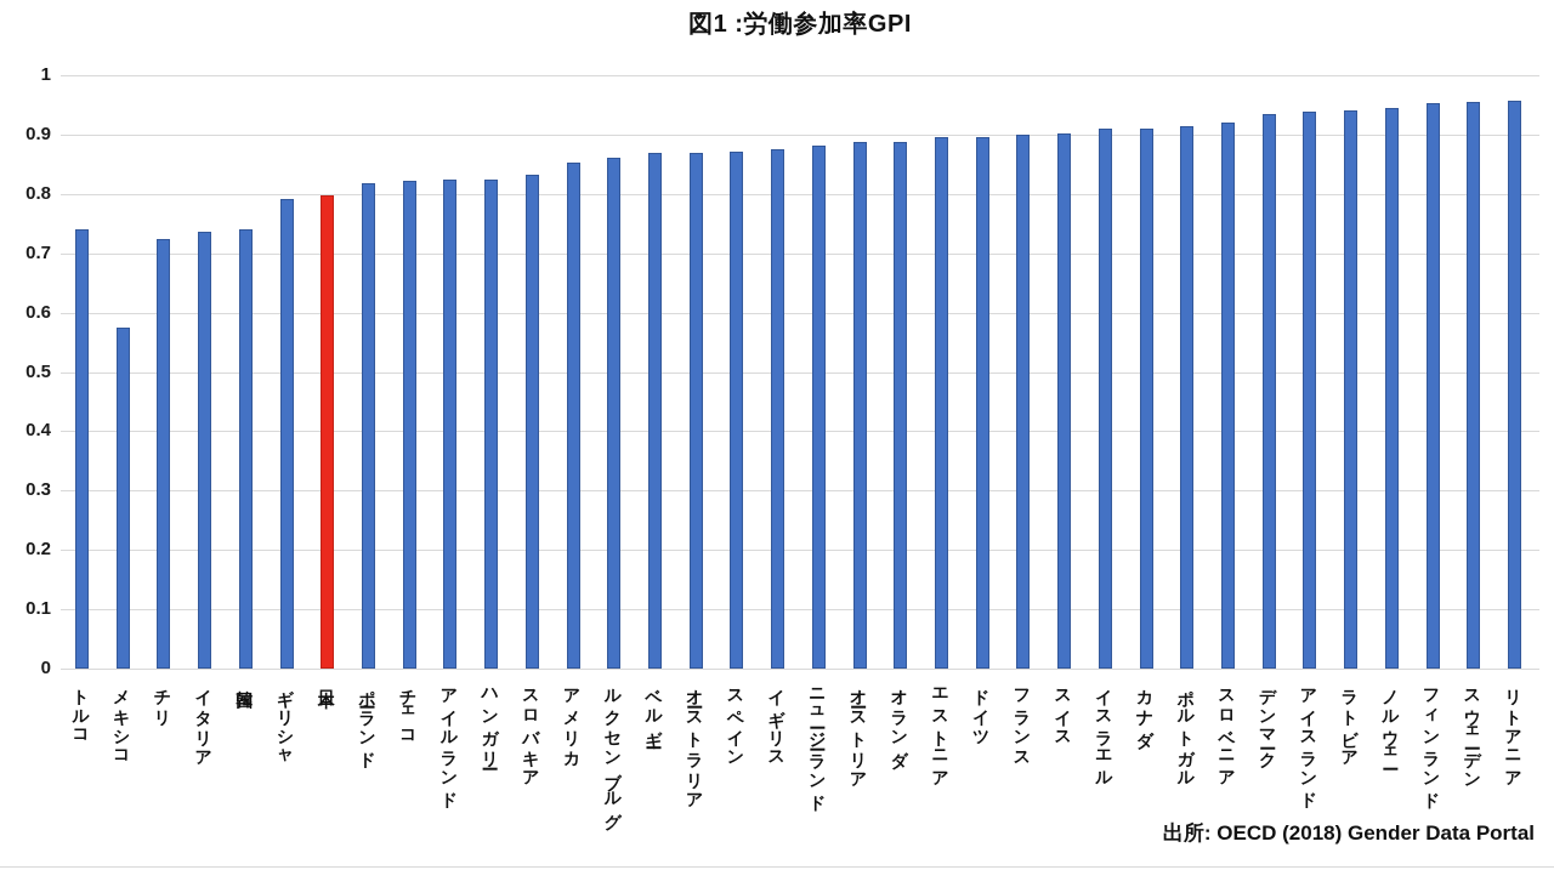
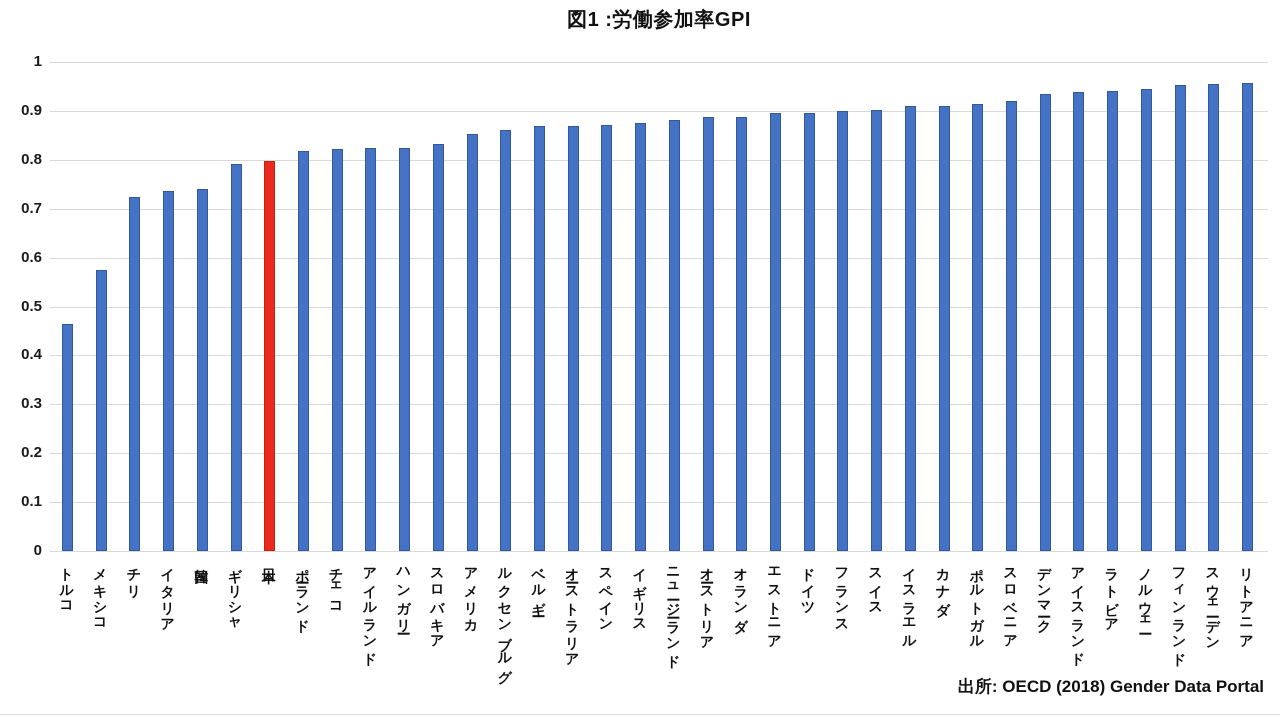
トルコ: 0.74 -> 0.47
